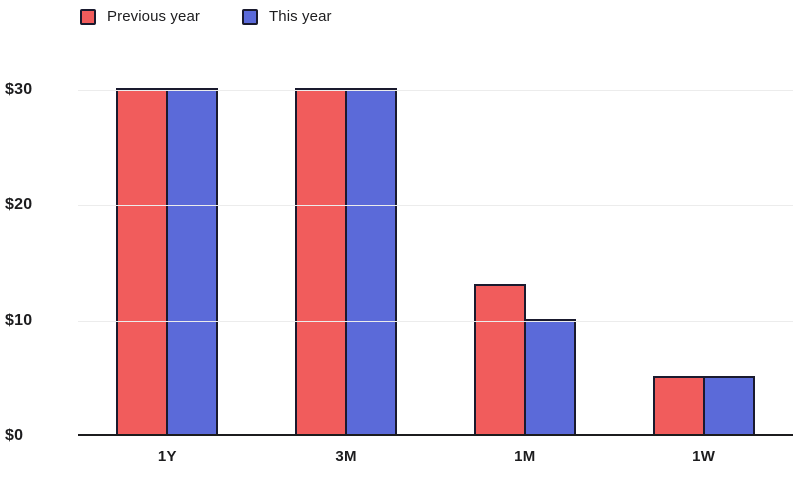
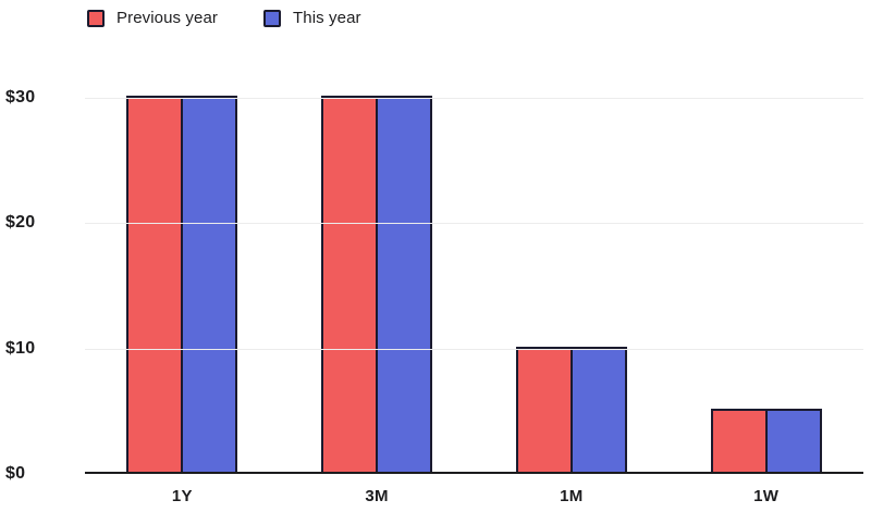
Previous year/1M: $13 -> $10
